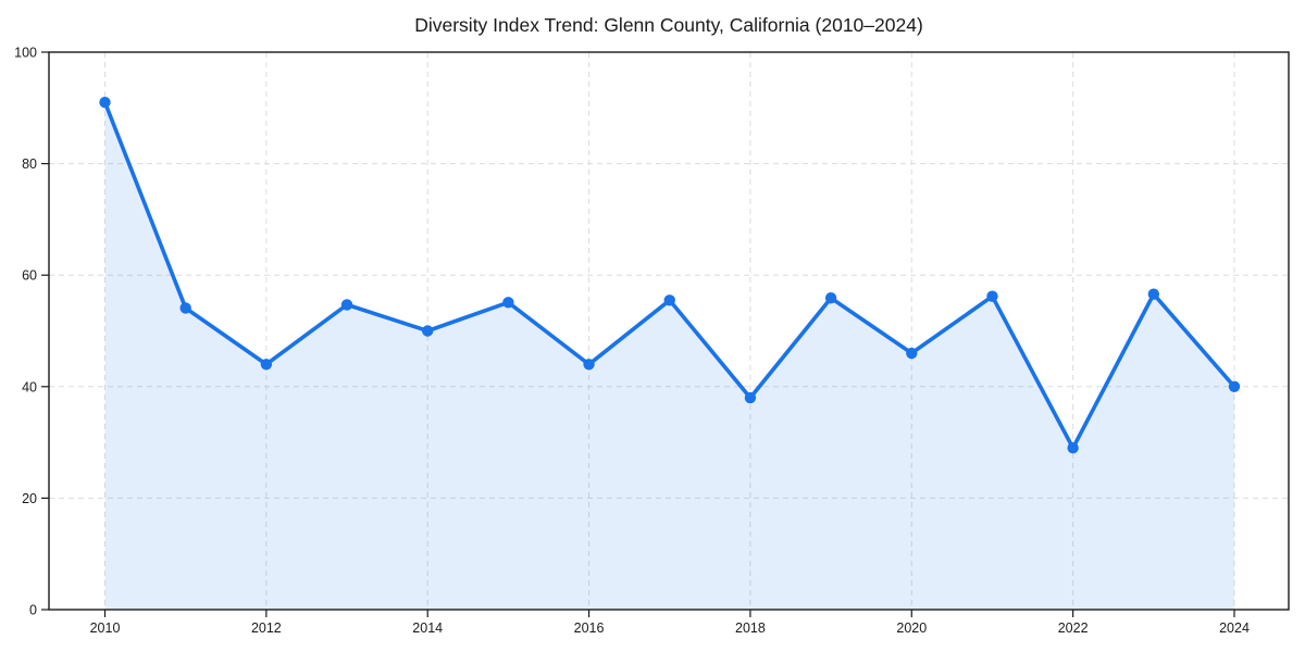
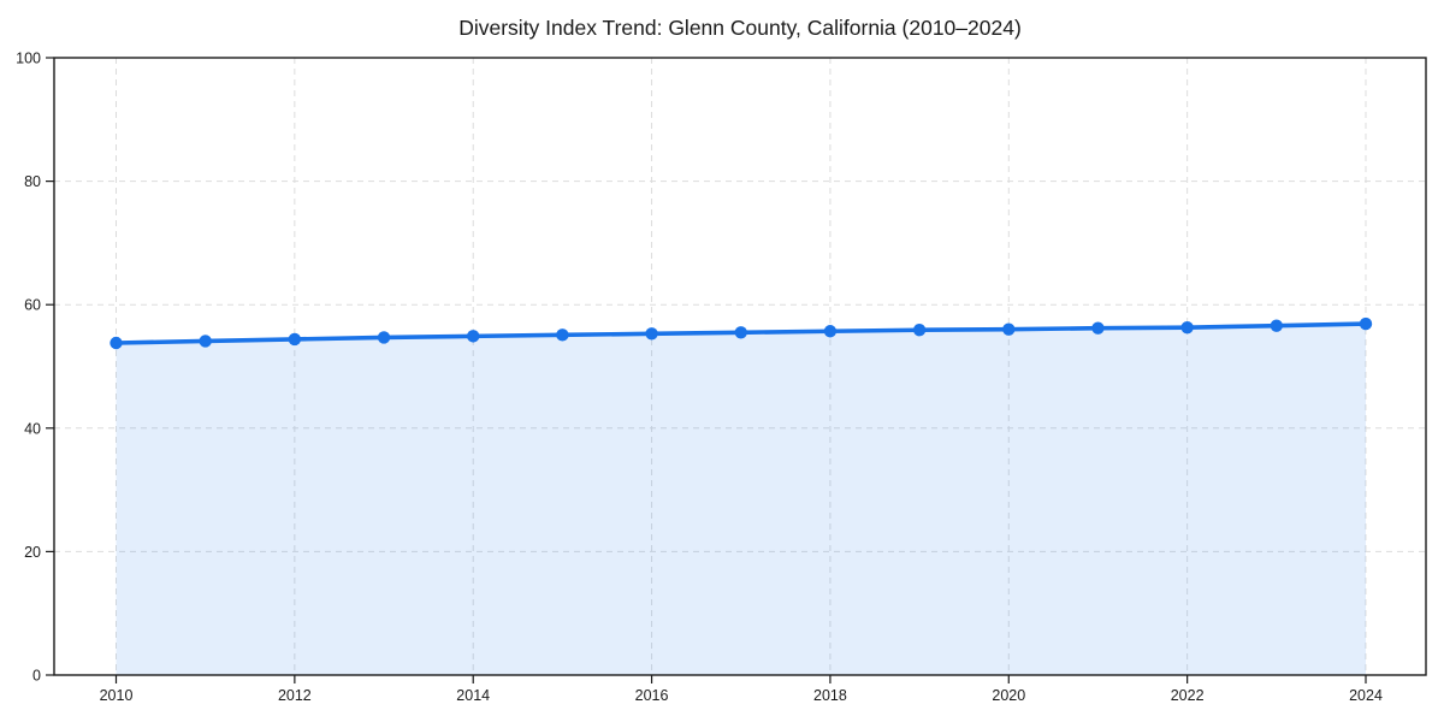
2010: 91 -> 54
2012: 44 -> 54
2014: 50 -> 55
2016: 44 -> 55
2018: 38 -> 56
2020: 46 -> 56
2022: 29 -> 56
2024: 40 -> 57
